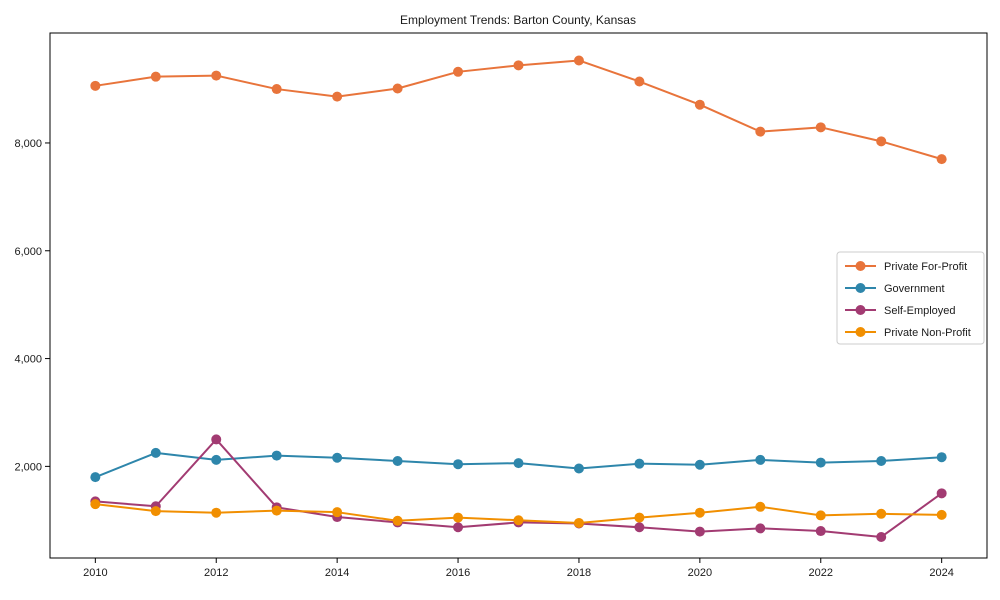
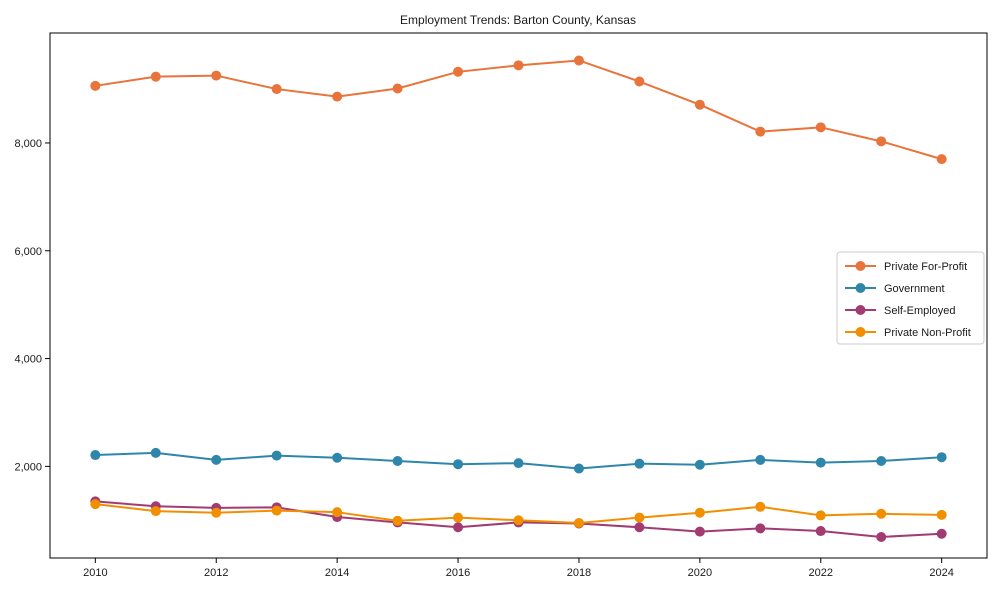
Government/2010: 1800 -> 2200
Self-Employed/2012: 2500 -> 1200
Self-Employed/2024: 1500 -> 800
